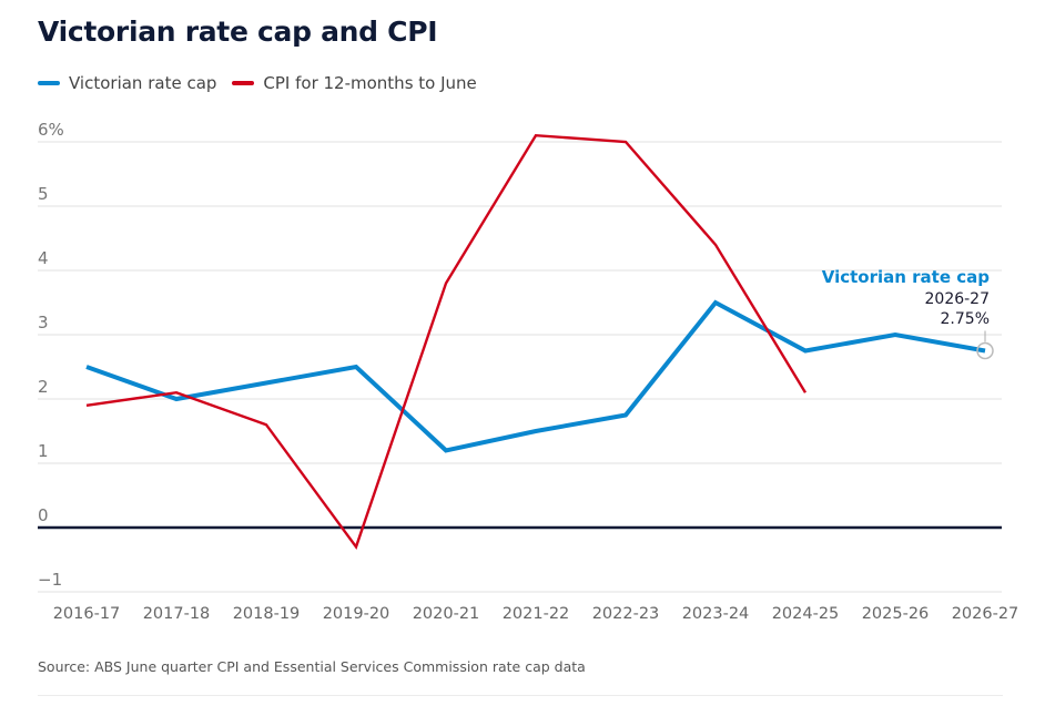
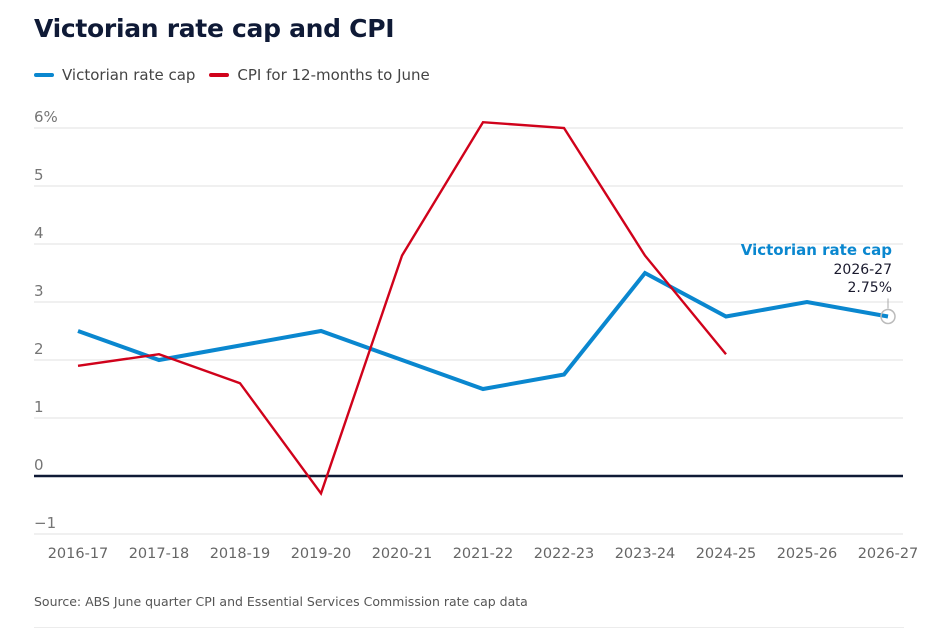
Victorian rate cap/2020-21: 1.2% -> 2.0%
CPI for 12-months to June/2023-24: 4.4% -> 3.8%
